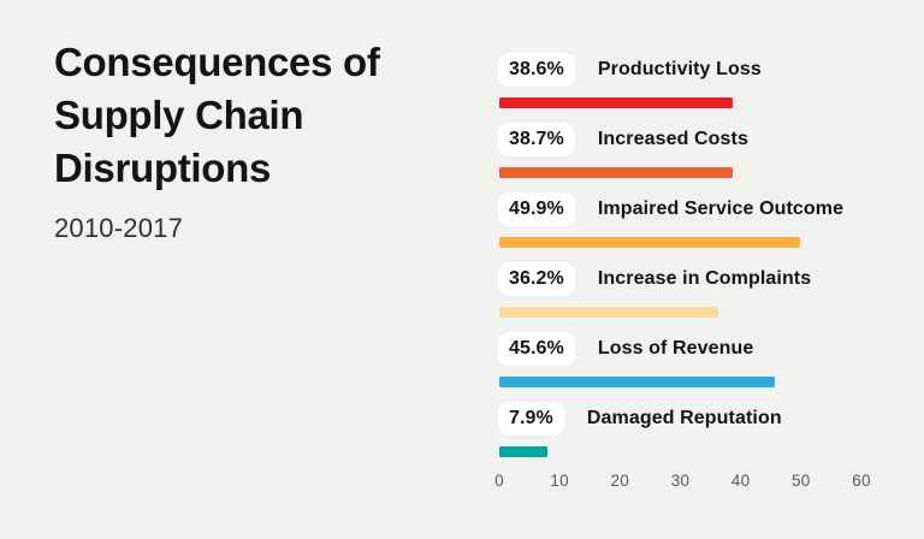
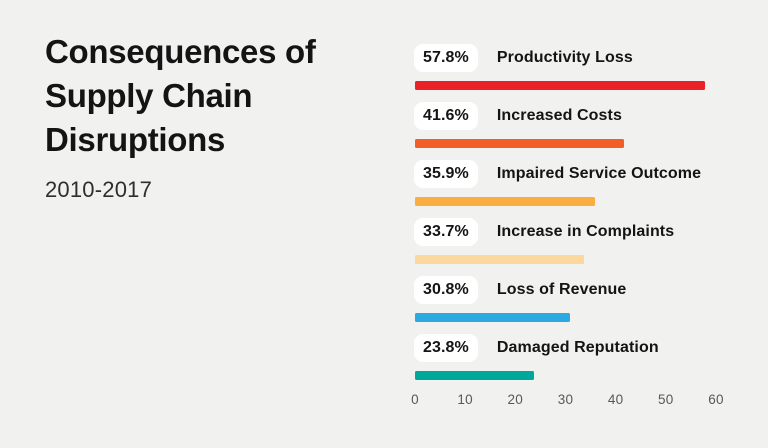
Productivity Loss: 38.6% -> 57.8%
Increased Costs: 38.7% -> 41.6%
Impaired Service Outcome: 49.9% -> 35.9%
Increase in Complaints: 36.2% -> 33.7%
Loss of Revenue: 45.6% -> 30.8%
Damaged Reputation: 7.9% -> 23.8%
